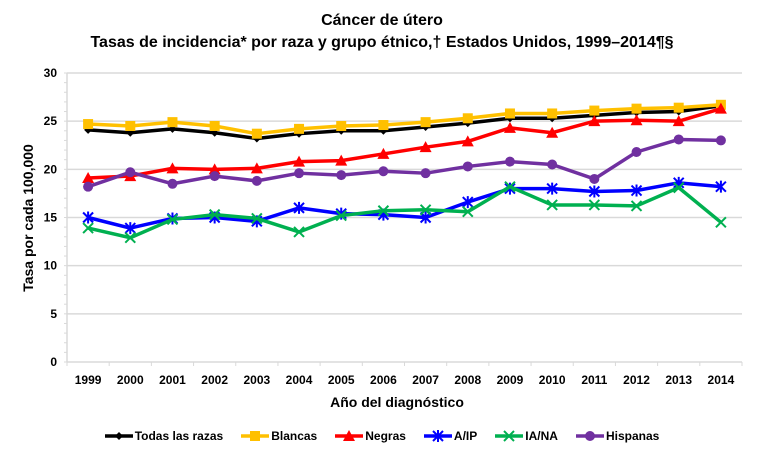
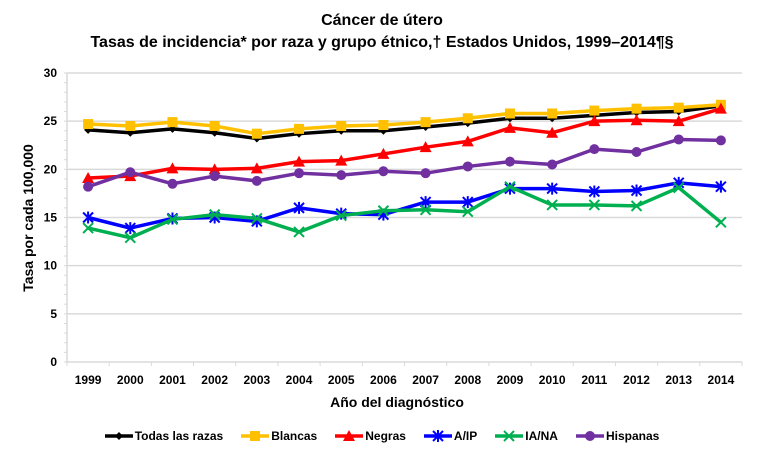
A/IP/2007: 15 -> 17
Hispanas/2011: 19 -> 22
